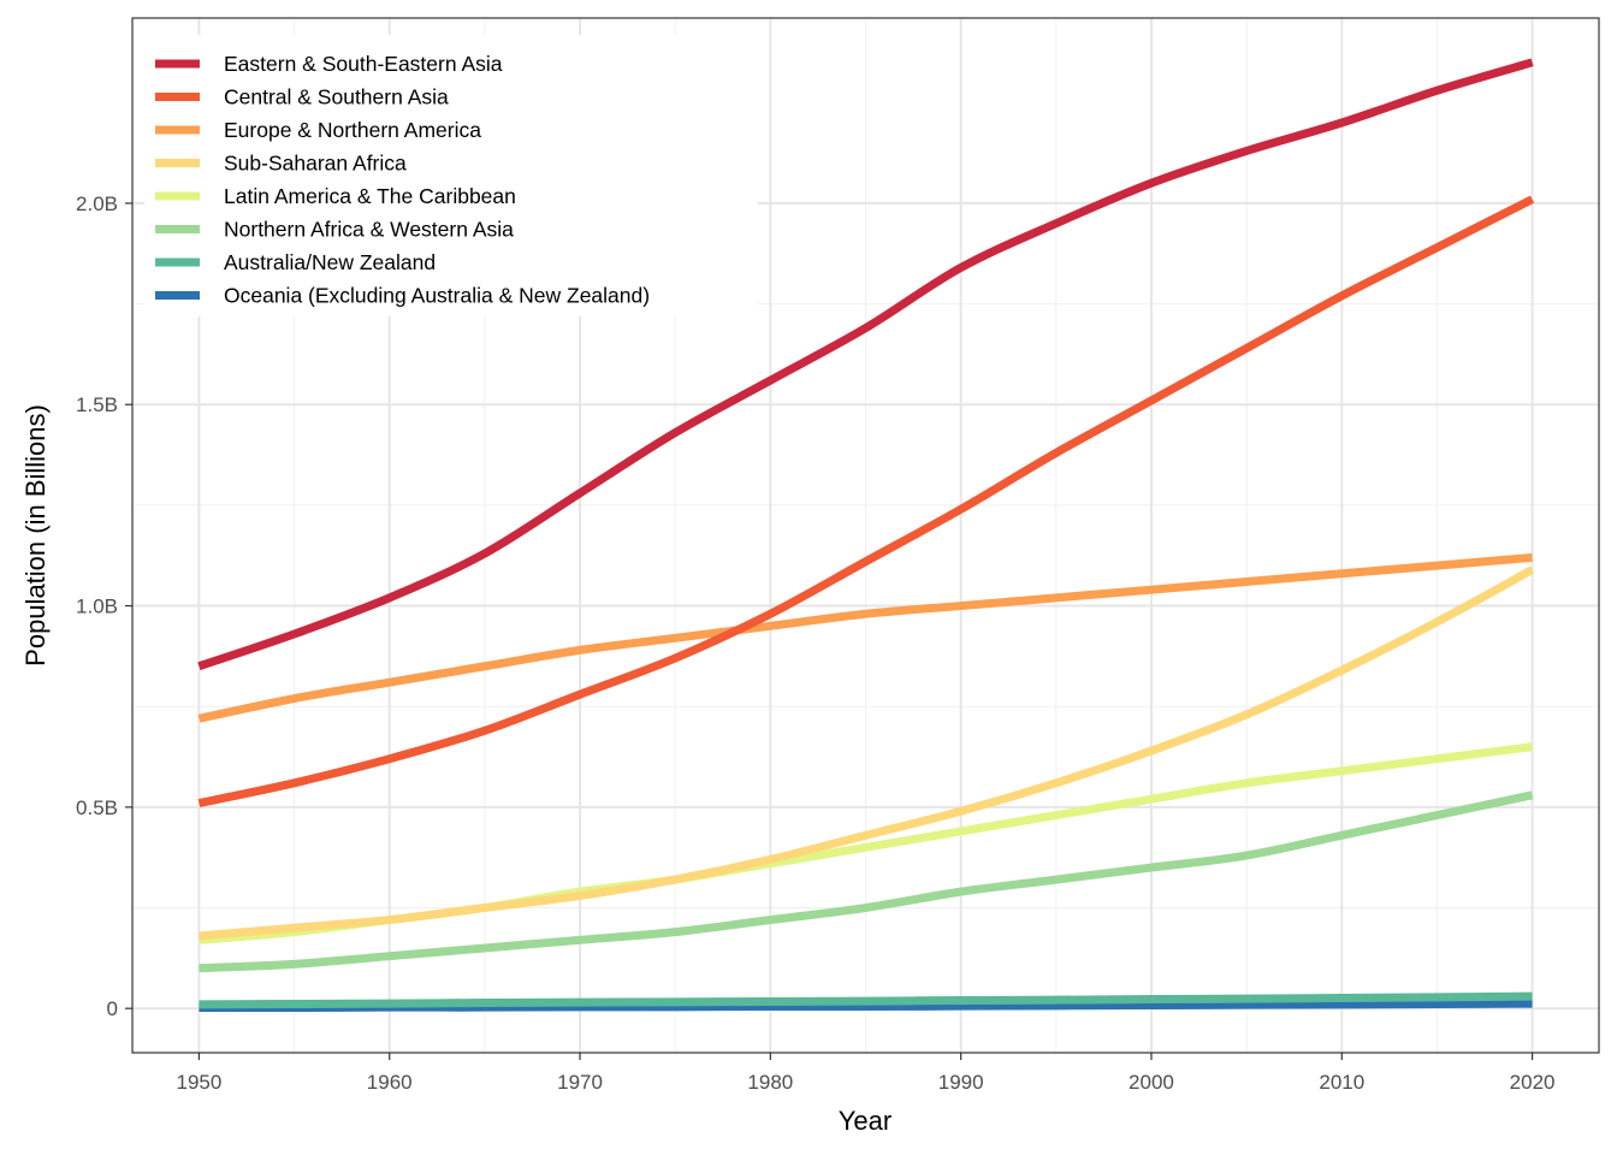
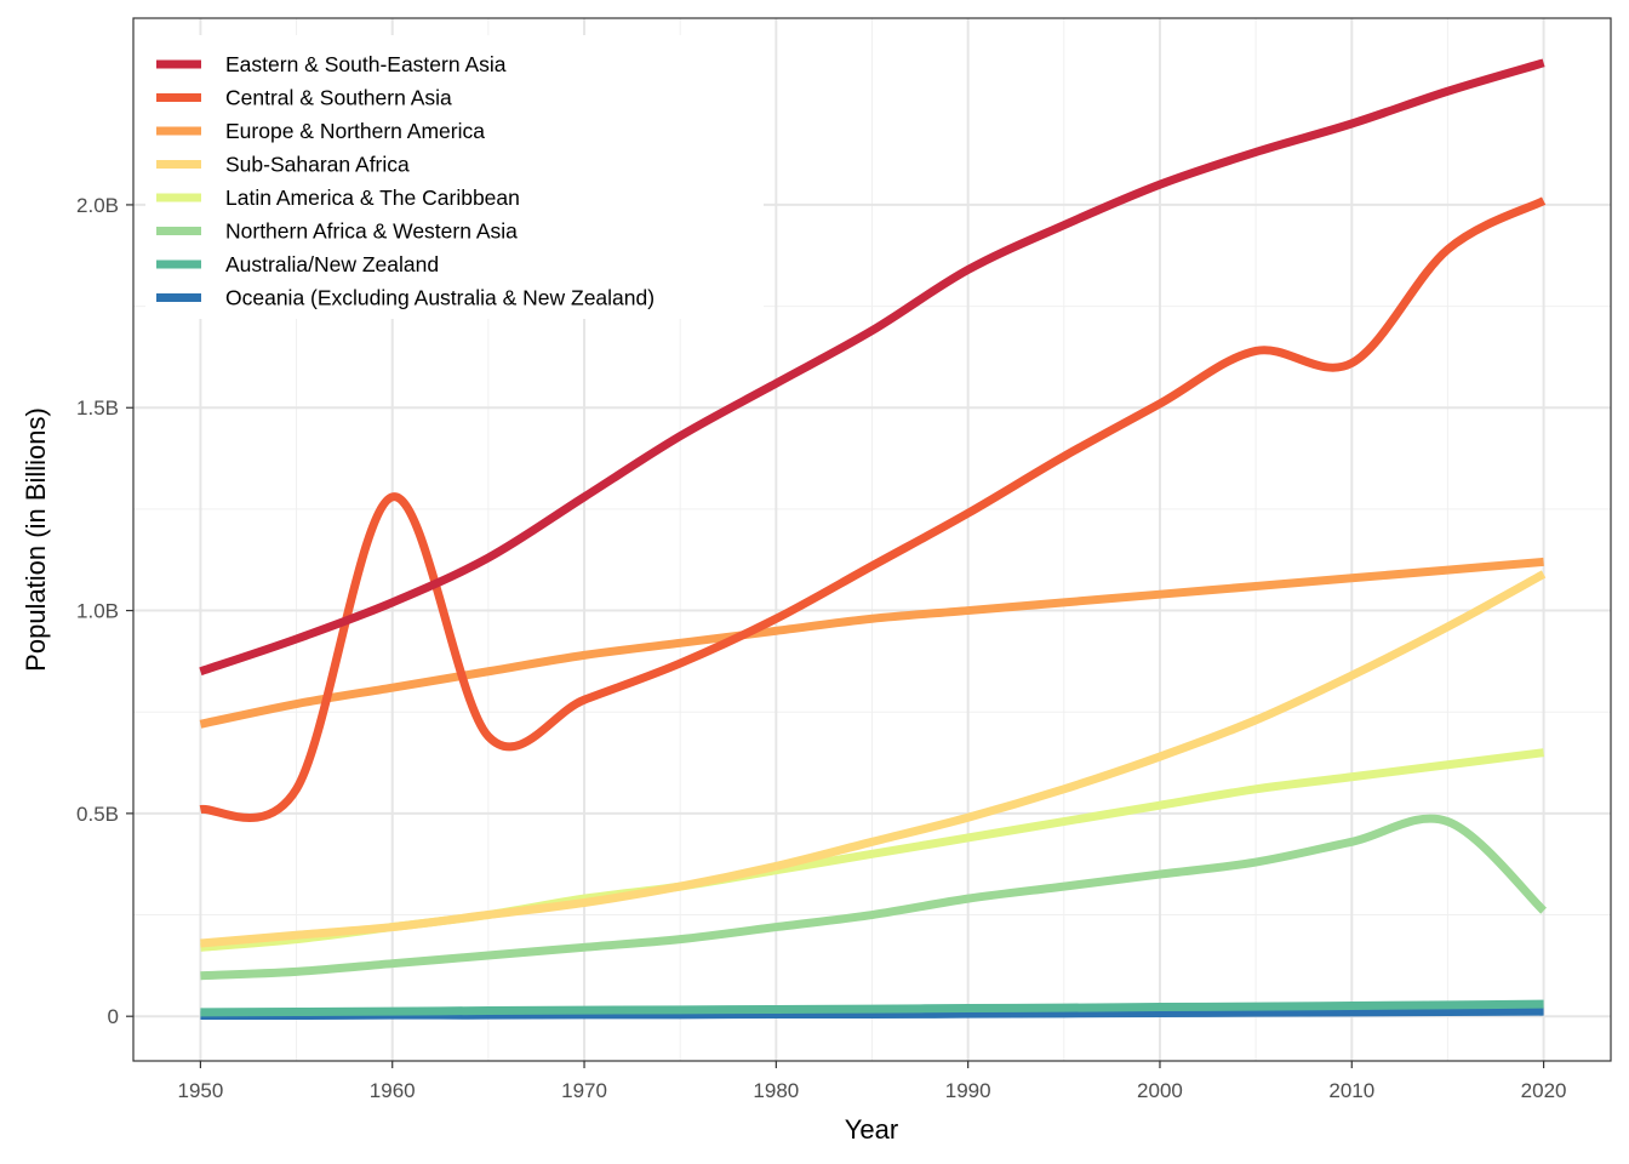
Central & Southern Asia/1960: 0.62B -> 1.28B
Central & Southern Asia/2010: 1.77B -> 1.61B
Northern Africa & Western Asia/2020: 0.53B -> 0.26B
